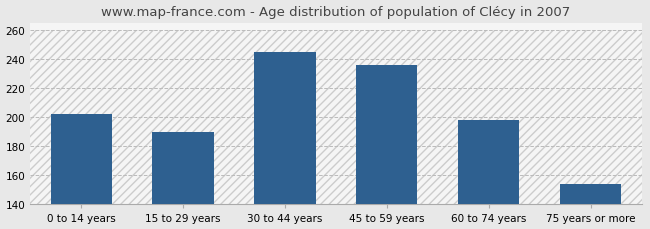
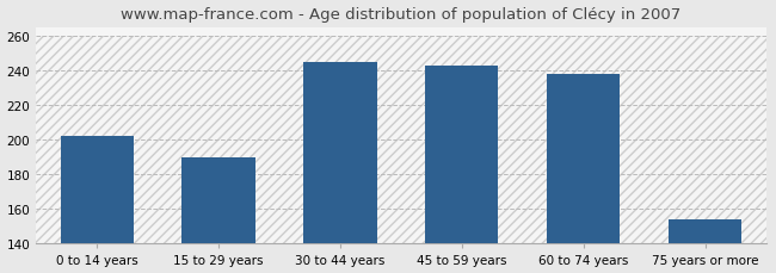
45 to 59 years: 236 -> 243
60 to 74 years: 198 -> 238
